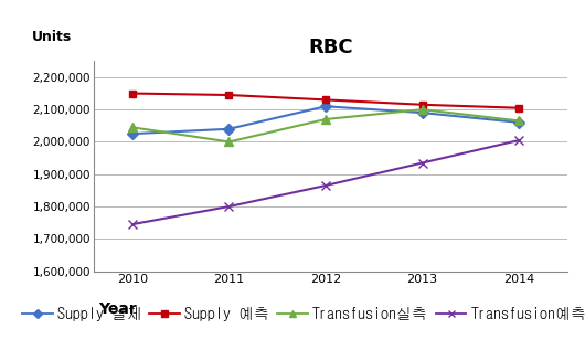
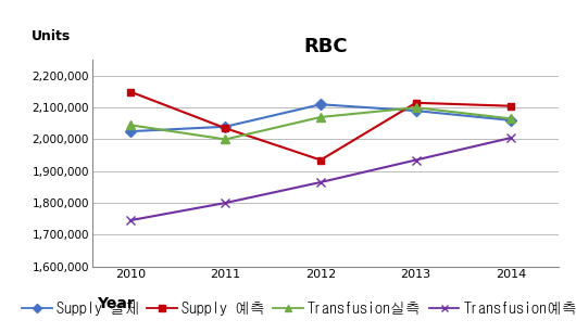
Supply 예측/2011: 2,145,000 -> 2,035,000
Supply 예측/2012: 2,130,000 -> 1,935,000
